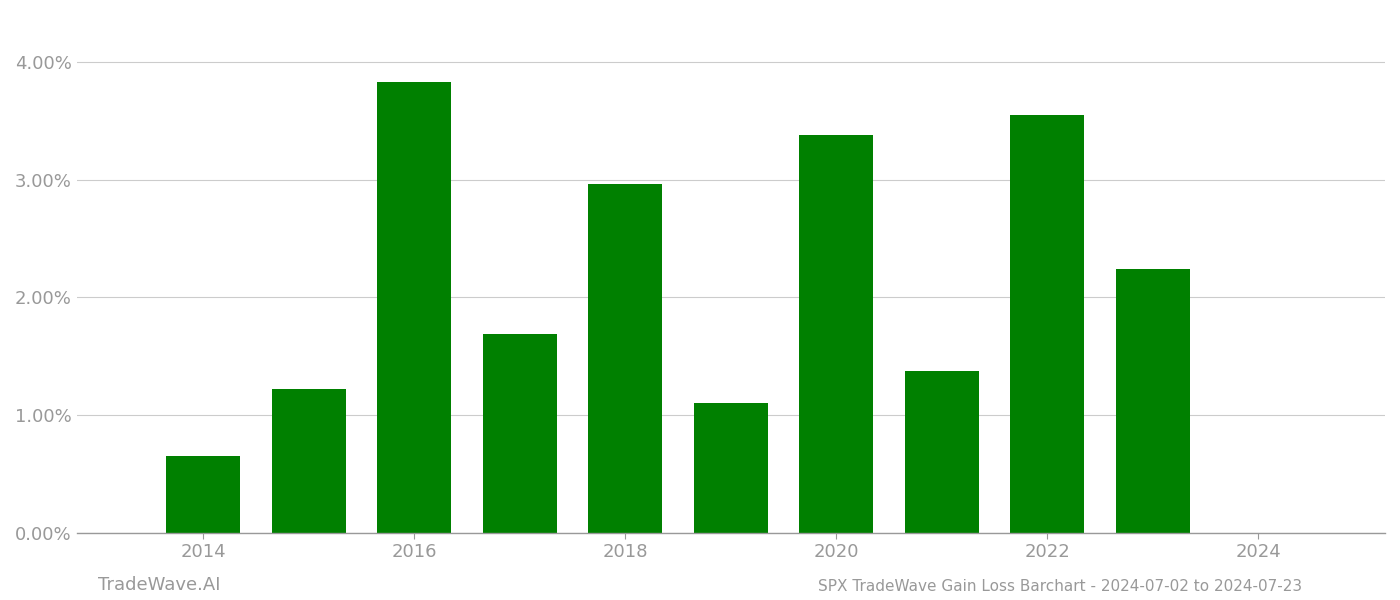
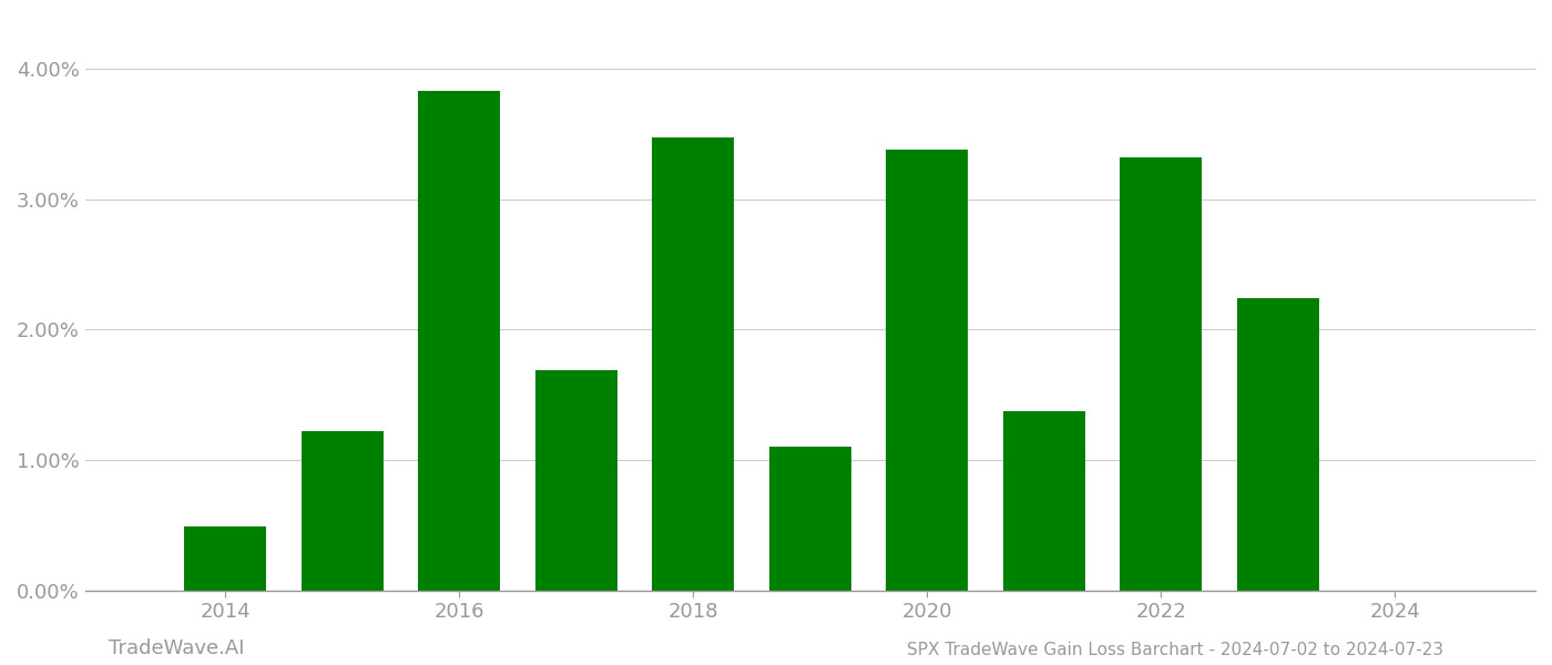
2014: 0.65% -> 0.49%
2018: 2.96% -> 3.47%
2022: 3.55% -> 3.32%
